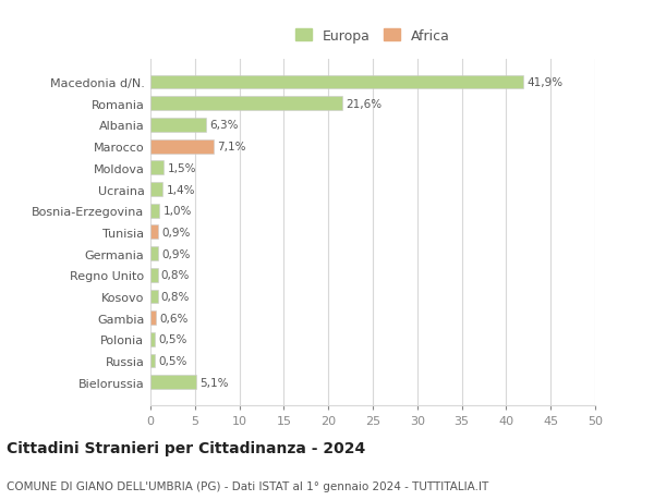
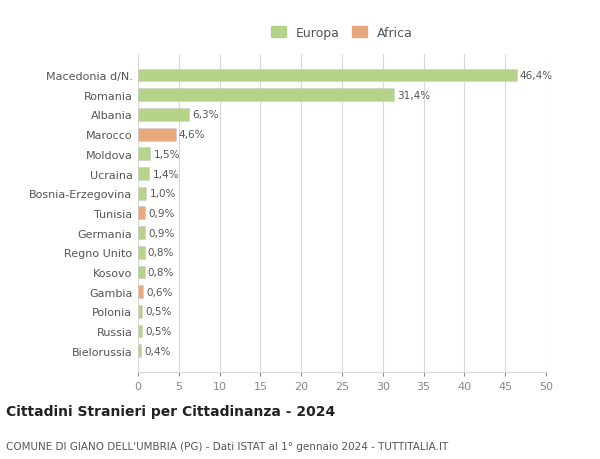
Macedonia d/N.: 41,9% -> 46,4%
Romania: 21,6% -> 31,4%
Marocco: 7,1% -> 4,6%
Bielorussia: 5,1% -> 0,4%
